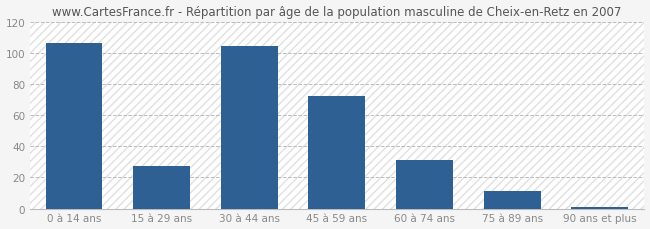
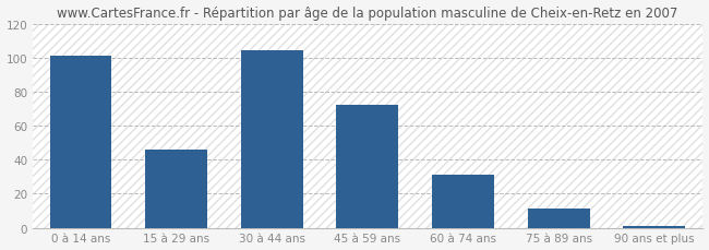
0 à 14 ans: 106 -> 101
15 à 29 ans: 27 -> 46
